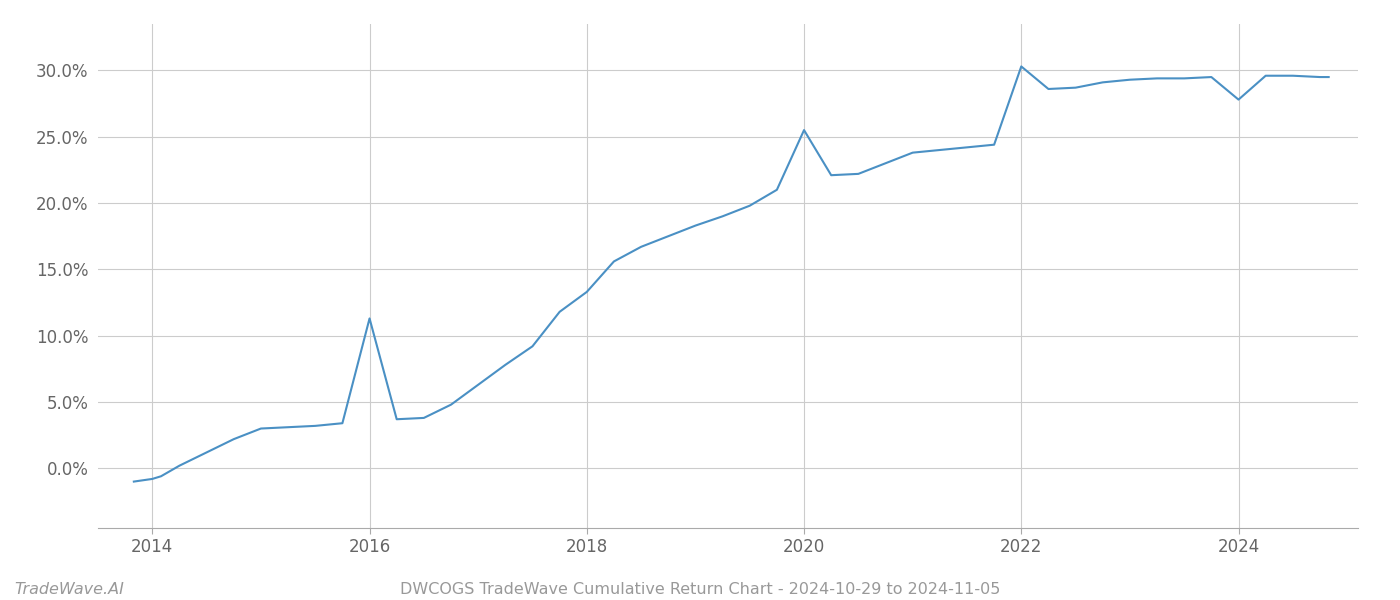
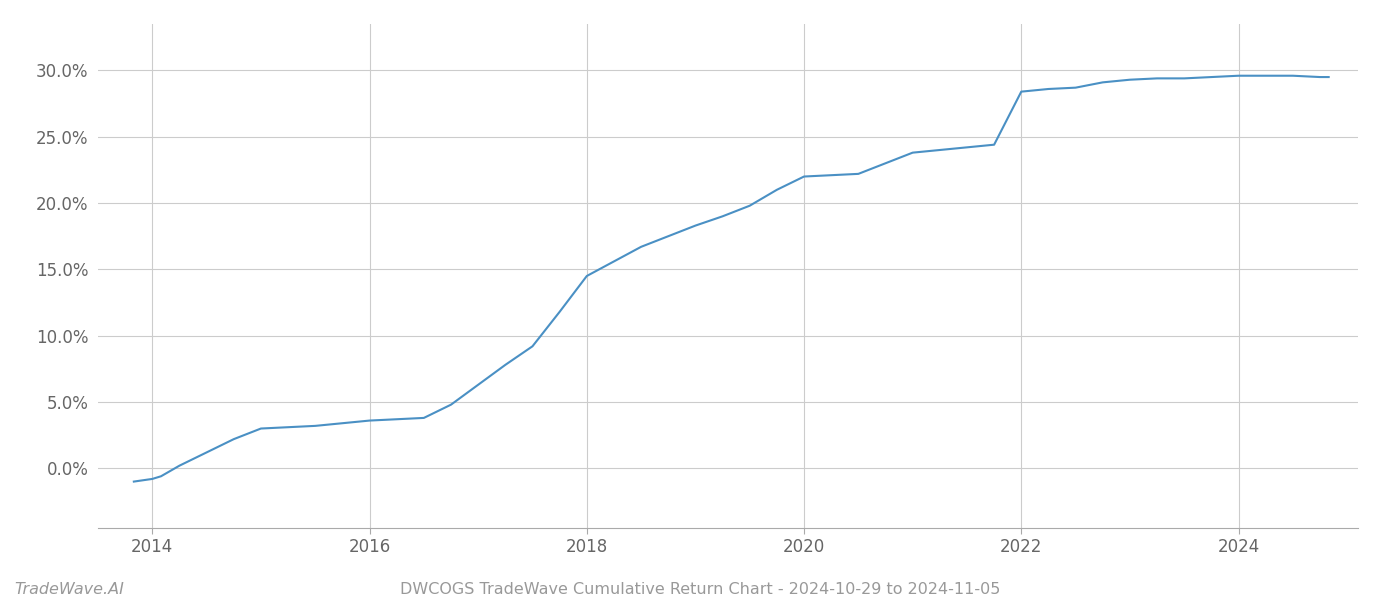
2016: 11.3% -> 3.6%
2018: 13.3% -> 14.5%
2020: 25.5% -> 22.0%
2022: 30.3% -> 28.4%
2024: 27.8% -> 29.6%
